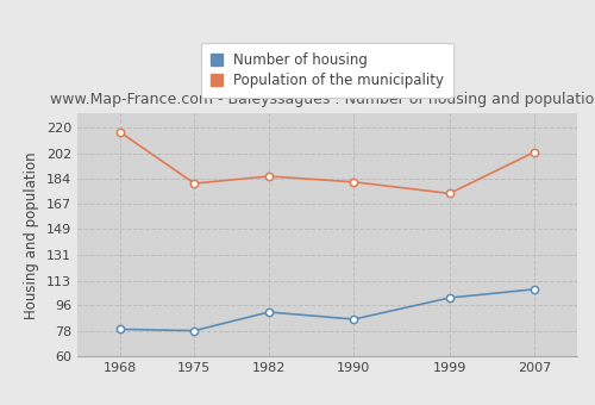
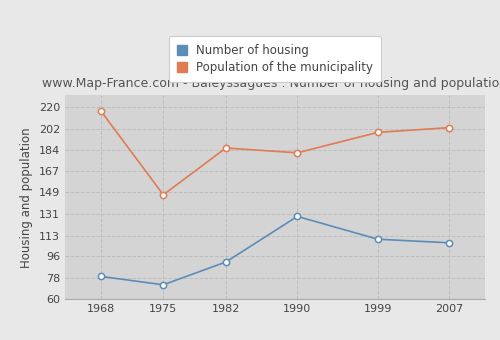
Number of housing/1975: 78 -> 72
Population of the municipality/1975: 181 -> 147
Number of housing/1990: 86 -> 129
Number of housing/1999: 101 -> 110
Population of the municipality/1999: 174 -> 199
